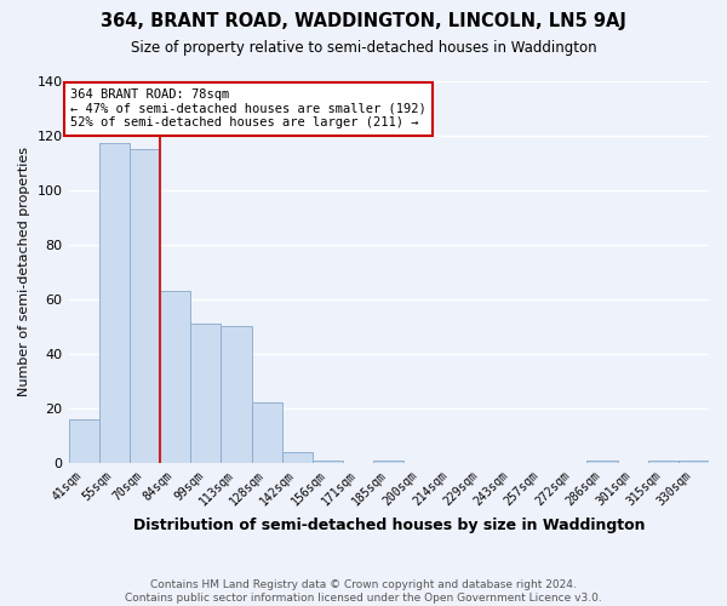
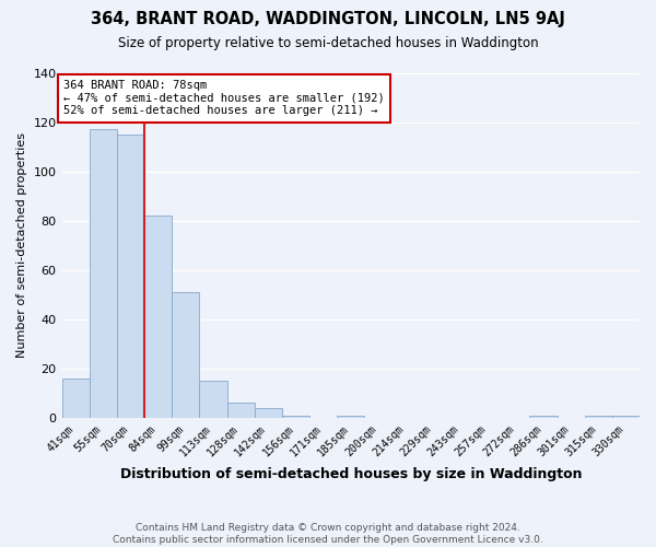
84sqm: 63 -> 82
113sqm: 50 -> 15
128sqm: 22 -> 6
